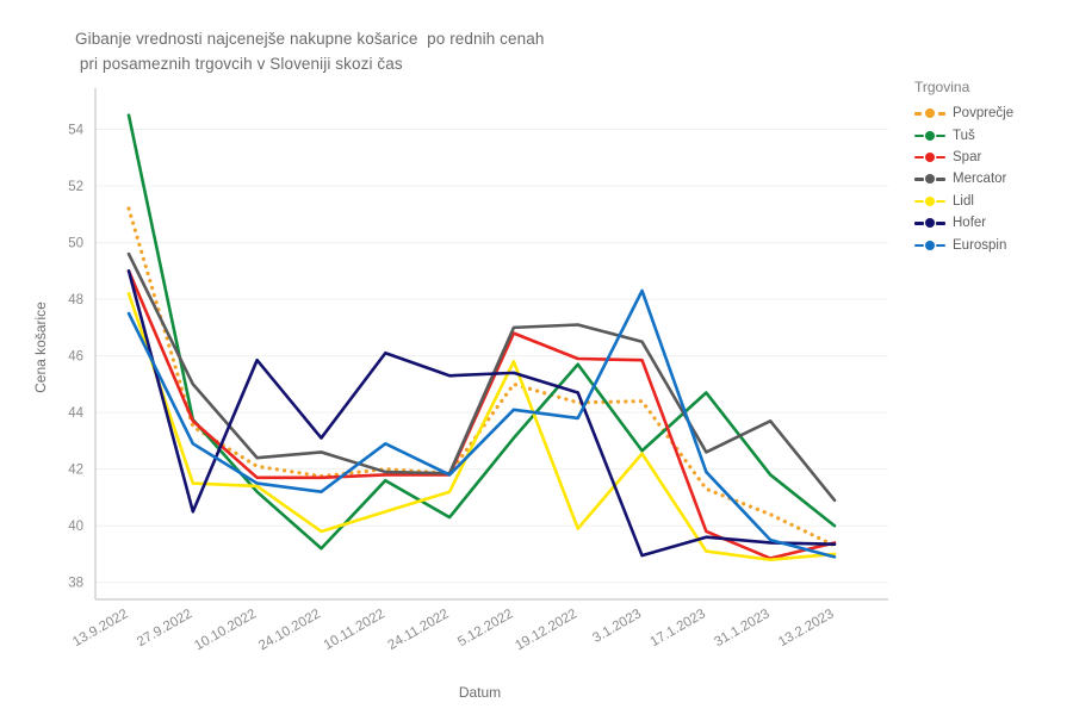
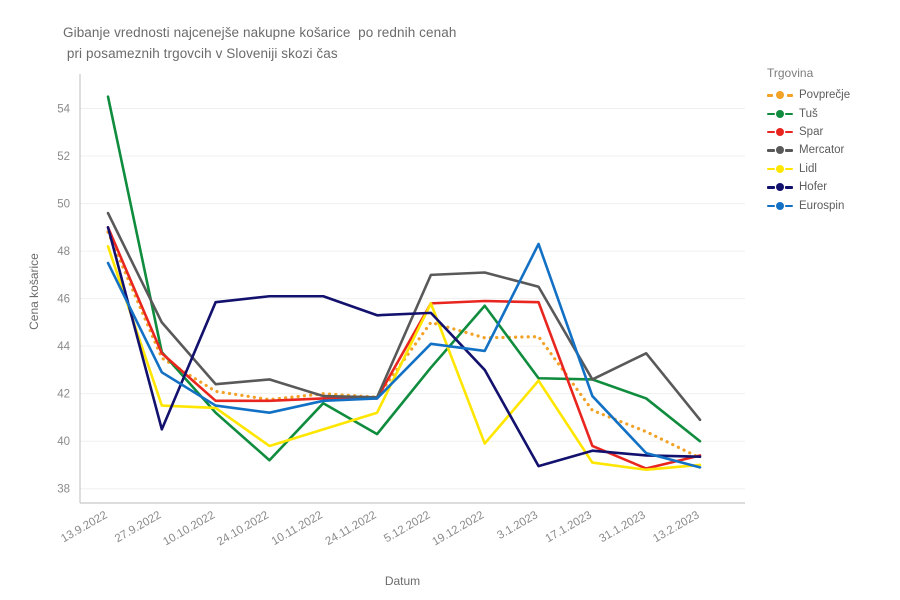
Povprečje/13.9.2022: 51.2 -> 48.8
Hofer/24.10.2022: 43.1 -> 46.1
Eurospin/10.11.2022: 42.9 -> 41.7
Spar/5.12.2022: 46.8 -> 45.8
Hofer/19.12.2022: 44.7 -> 43.0
Tuš/17.1.2023: 44.7 -> 42.6
